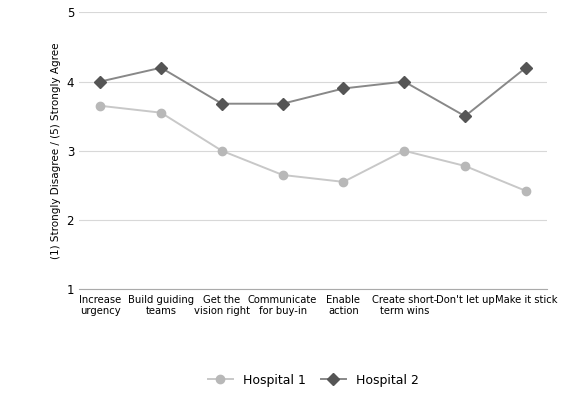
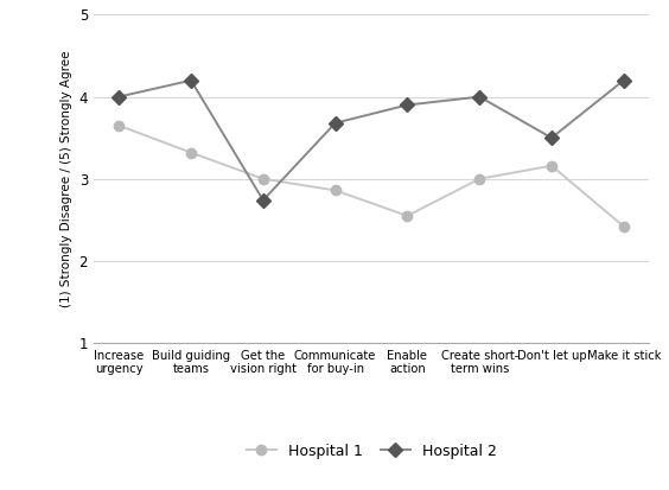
Hospital 1/Build guiding teams: 3.55 -> 3.32
Hospital 2/Get the vision right: 3.68 -> 2.74
Hospital 1/Communicate for buy-in: 2.65 -> 2.86
Hospital 1/Don't let up: 2.78 -> 3.16
